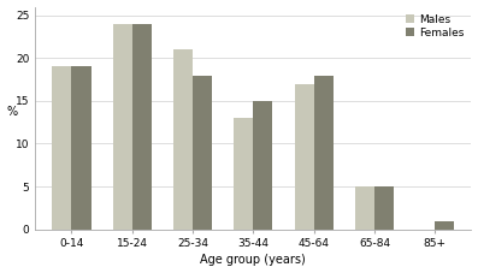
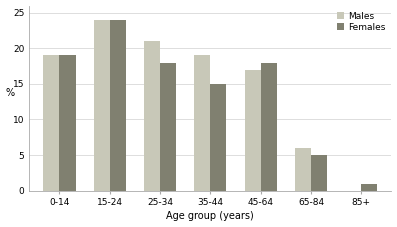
Males/35-44: 13 -> 19
Males/65-84: 5 -> 6
